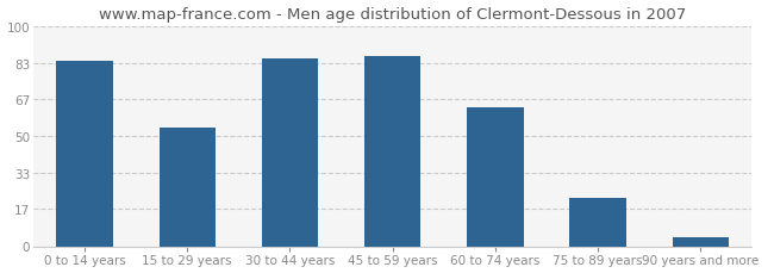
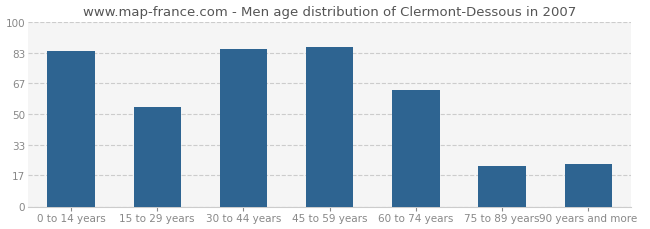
90 years and more: 4 -> 23
